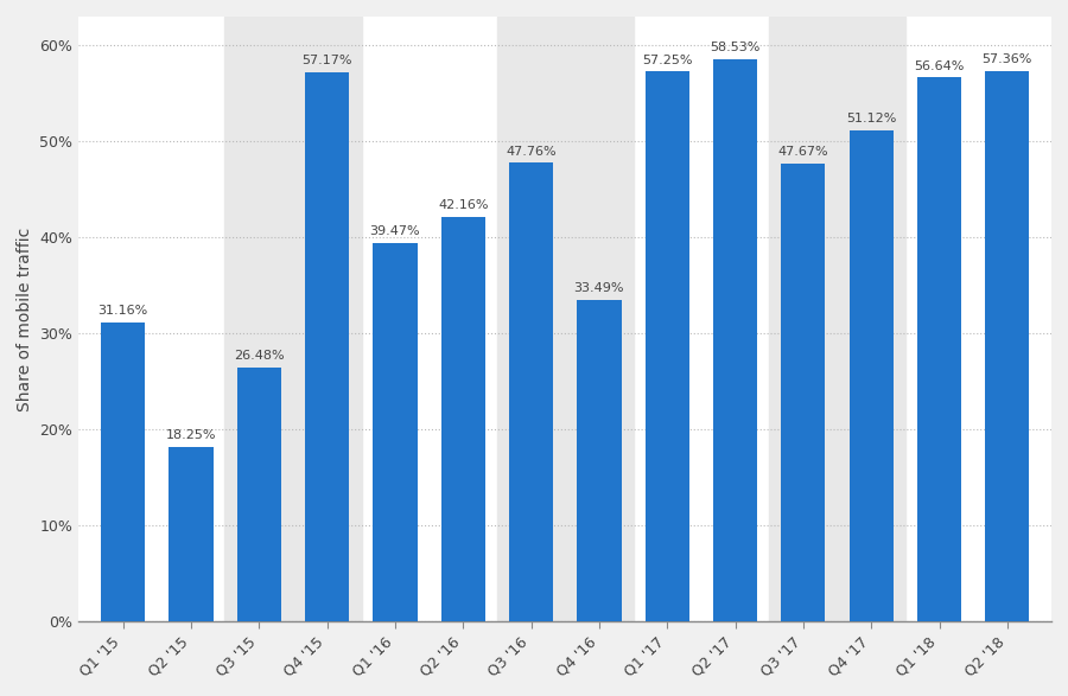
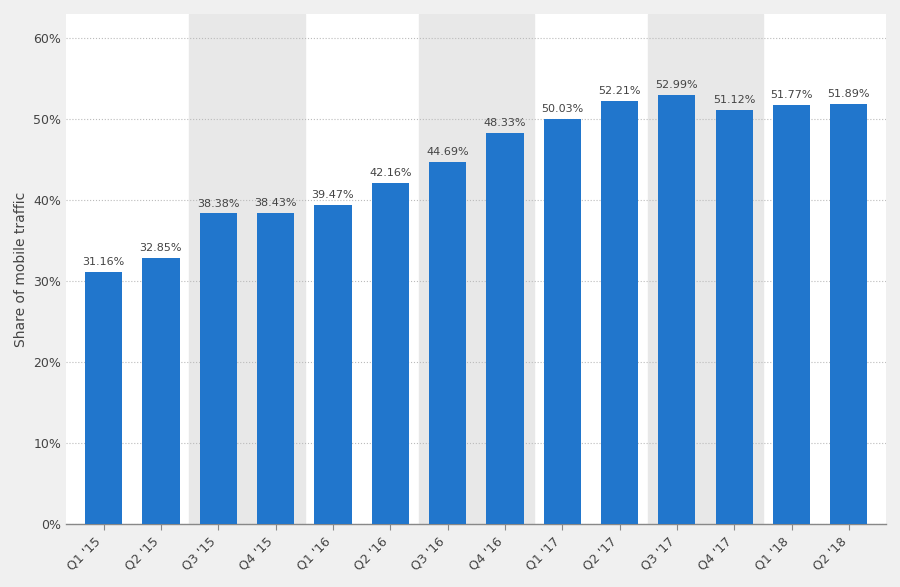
Q2 '15: 18.25% -> 32.85%
Q3 '15: 26.48% -> 38.38%
Q4 '15: 57.17% -> 38.43%
Q3 '16: 47.76% -> 44.69%
Q4 '16: 33.49% -> 48.33%
Q1 '17: 57.25% -> 50.03%
Q2 '17: 58.53% -> 52.21%
Q3 '17: 47.67% -> 52.99%
Q1 '18: 56.64% -> 51.77%
Q2 '18: 57.36% -> 51.89%
